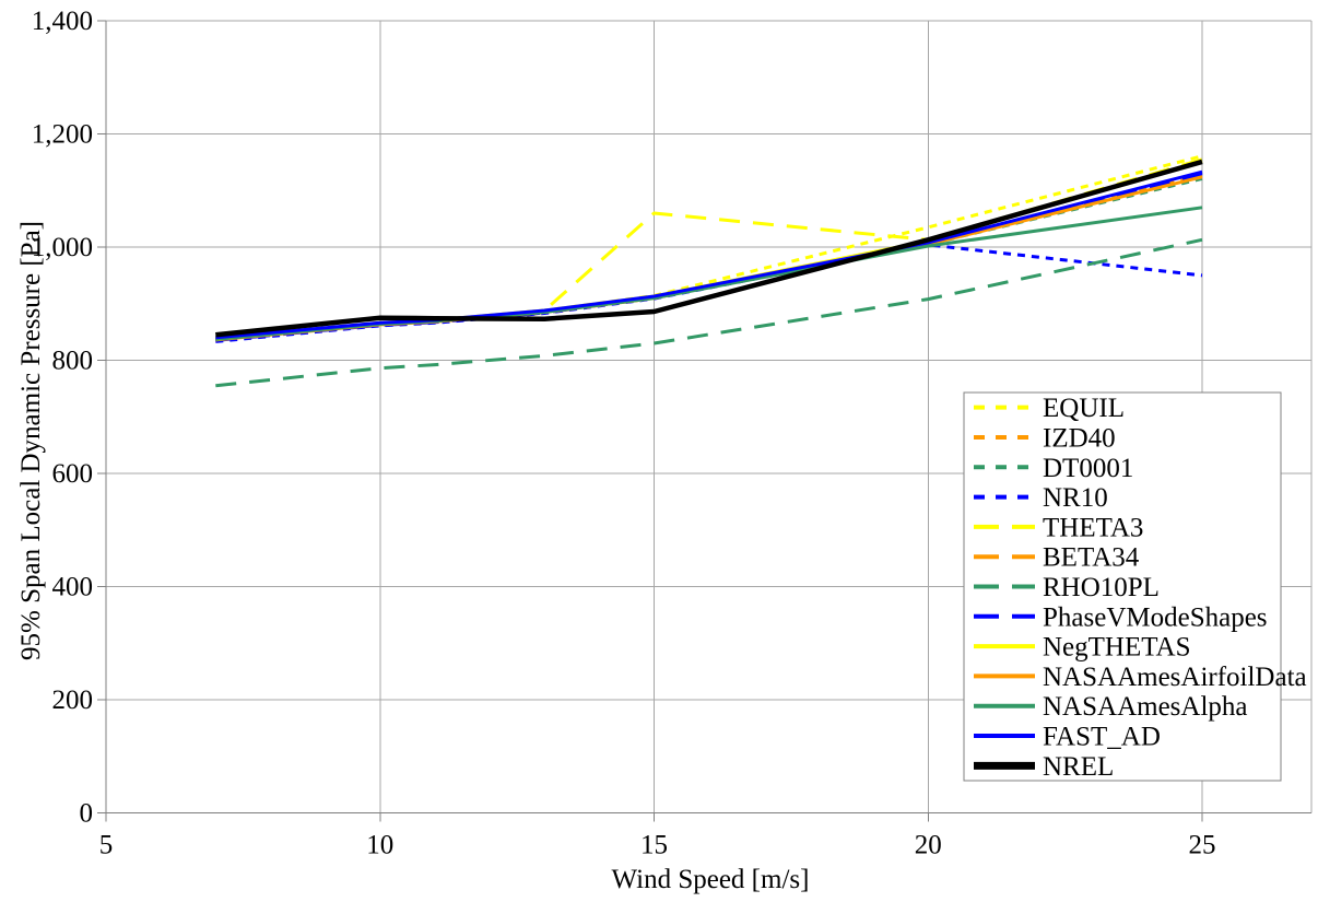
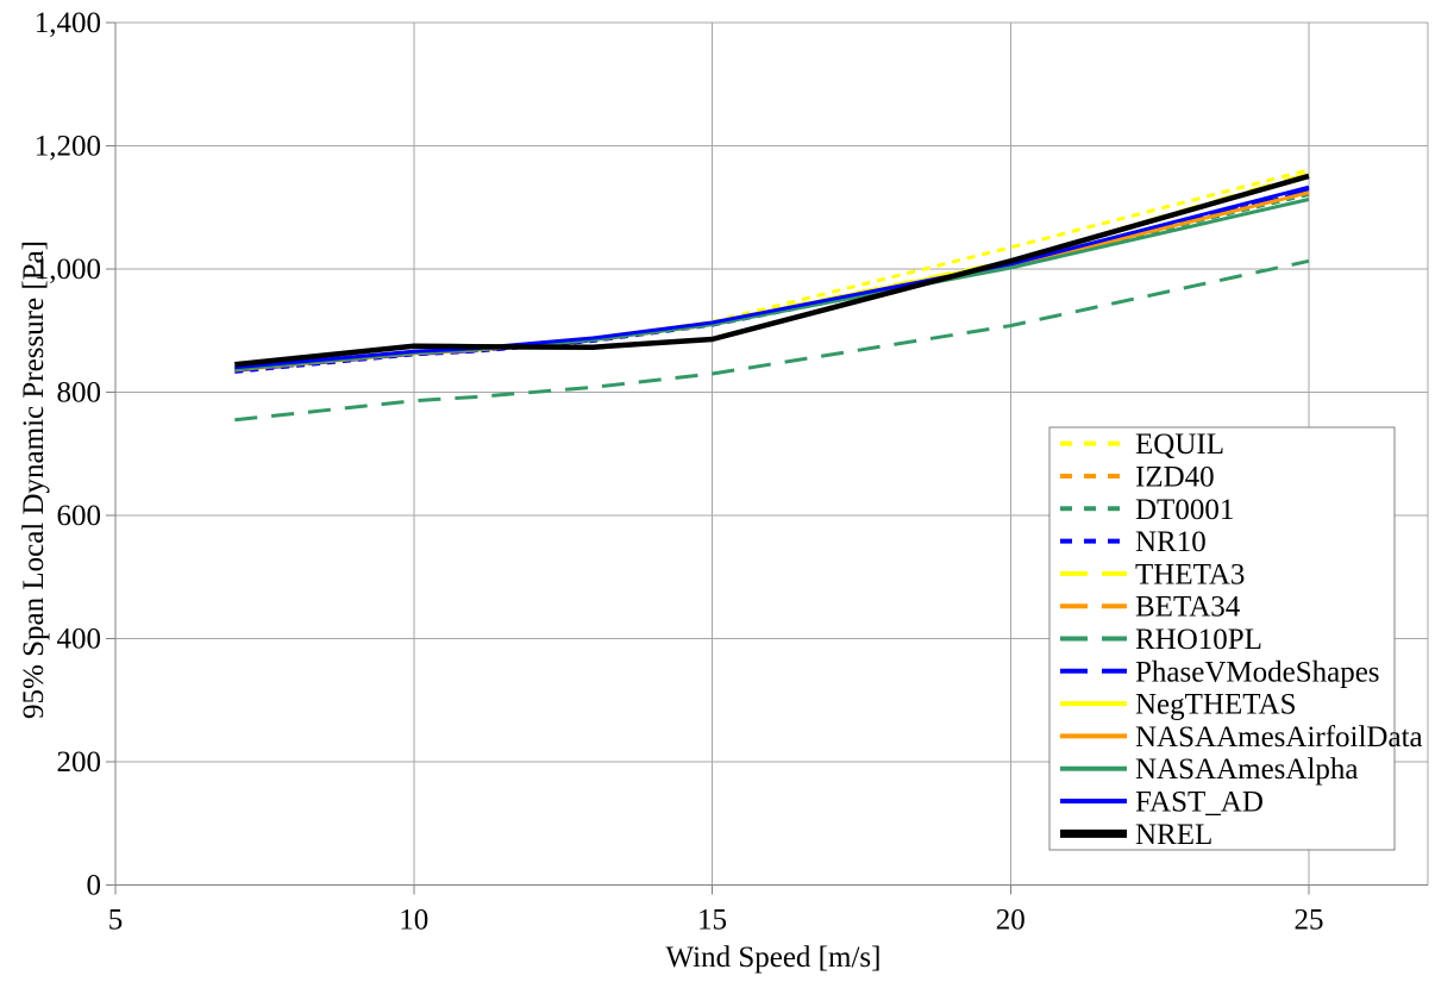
THETA3/15: 1060 -> 910
NR10/25: 950 -> 1130
NASAAmesAlpha/25: 1070 -> 1110
